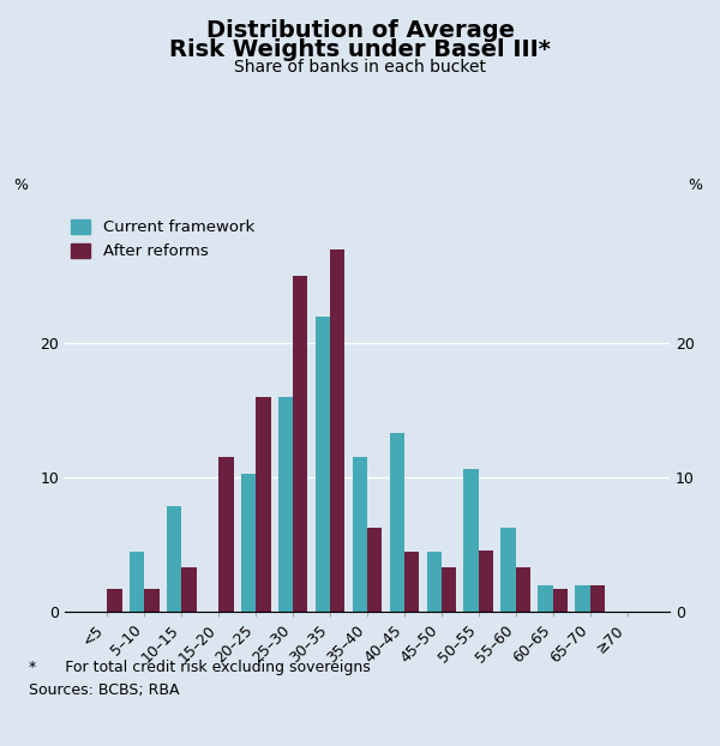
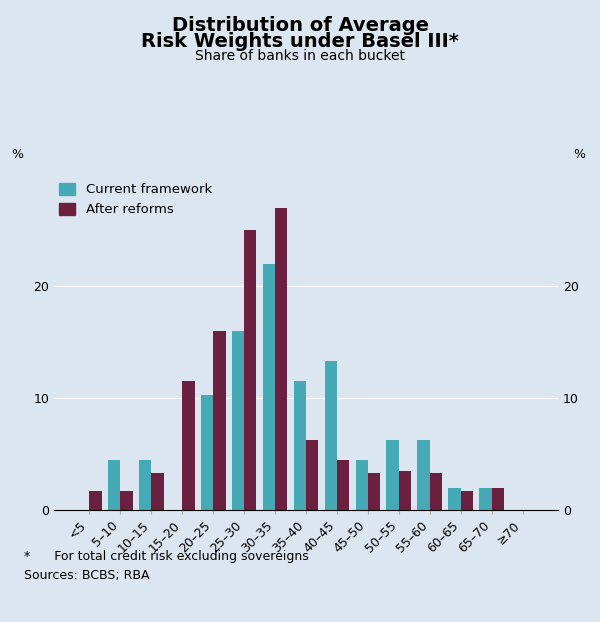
Current framework/10–15: 7.9 -> 4.5
Current framework/50–55: 10.6 -> 6.3
After reforms/50–55: 4.6 -> 3.5
